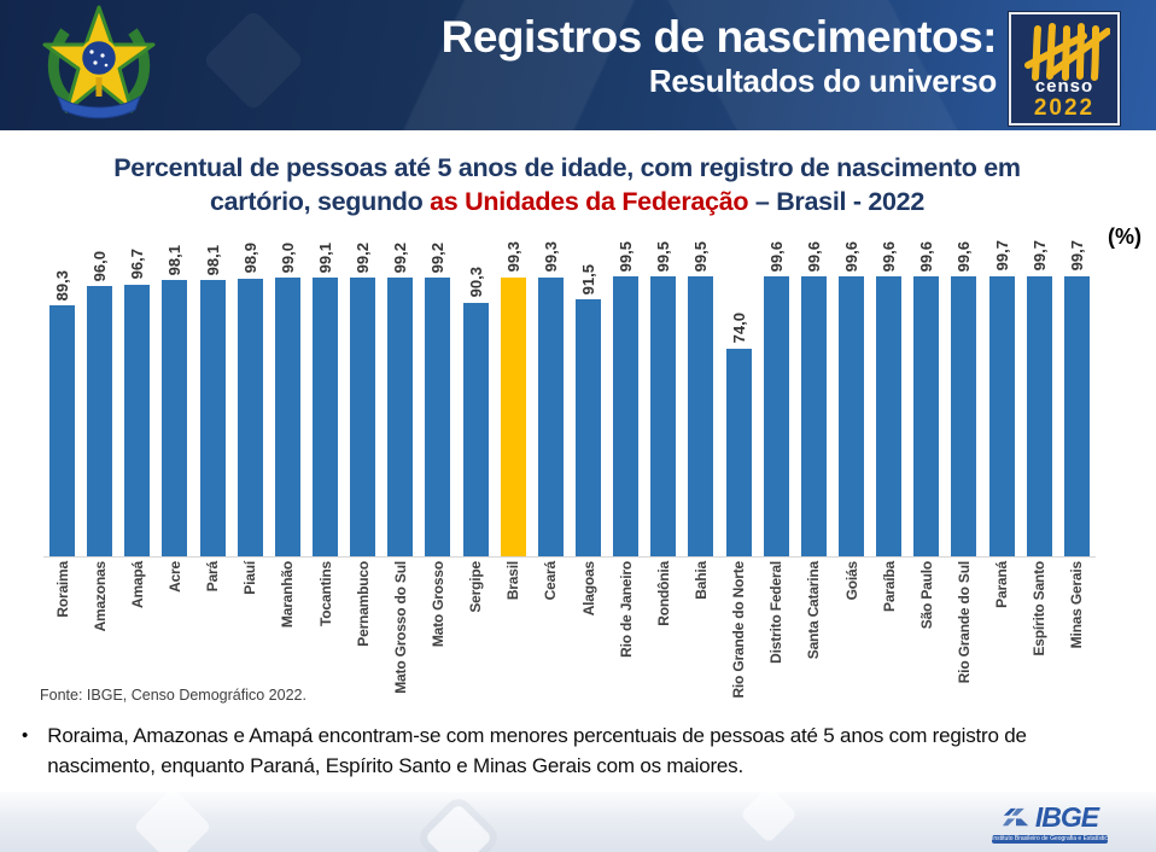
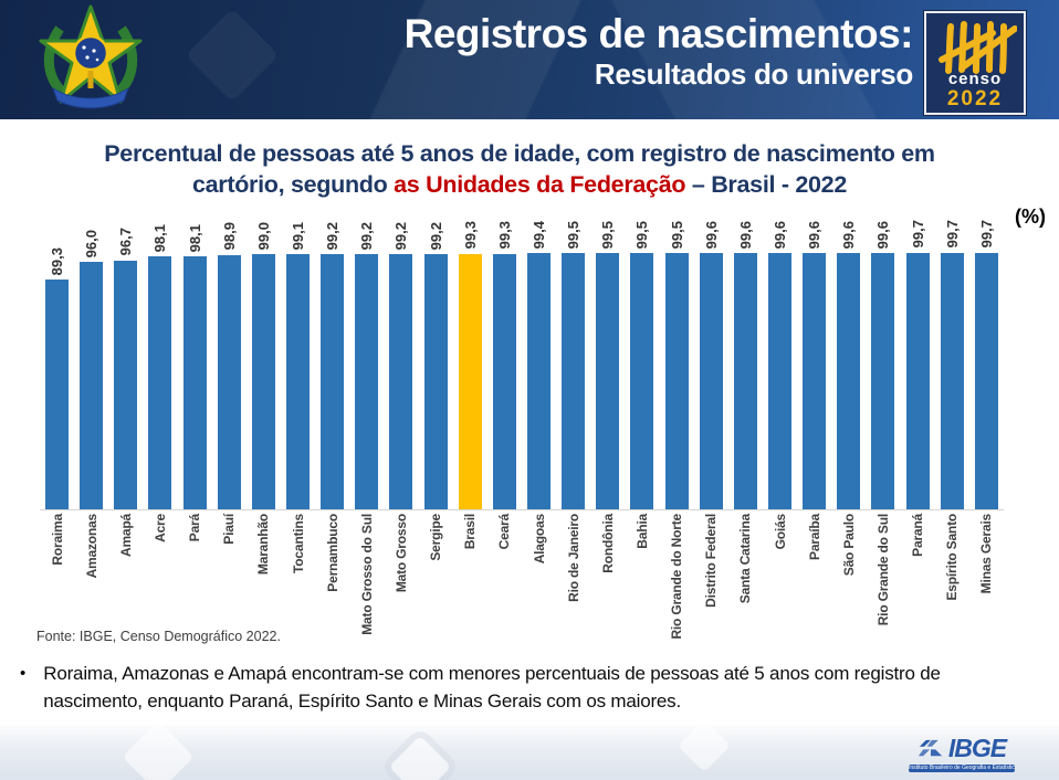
Sergipe: 90,3 -> 99,2
Alagoas: 91,5 -> 99,4
Rio Grande do Norte: 74,0 -> 99,5
